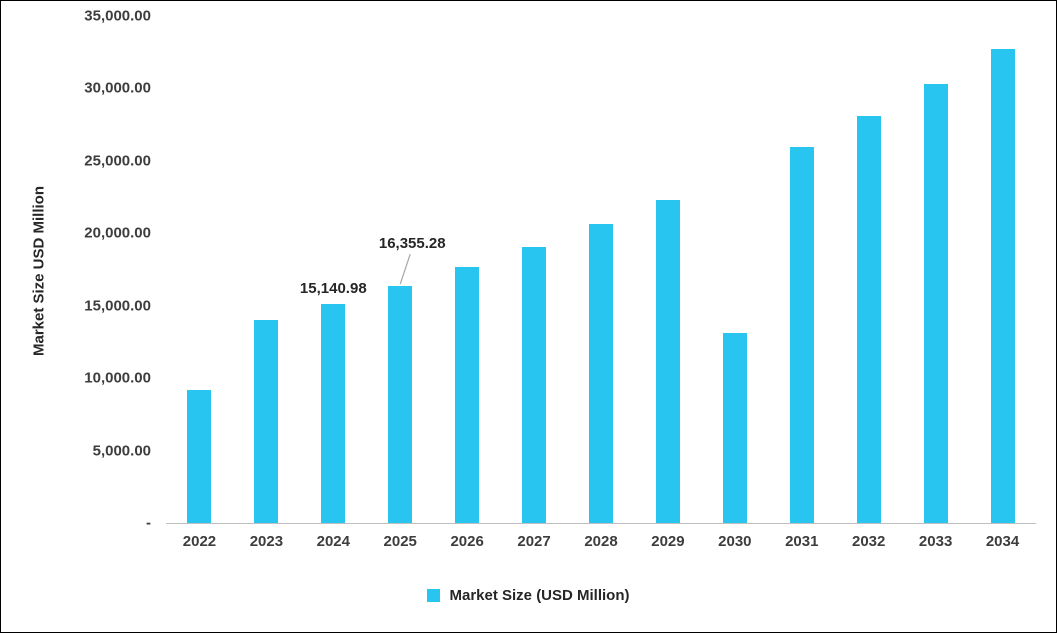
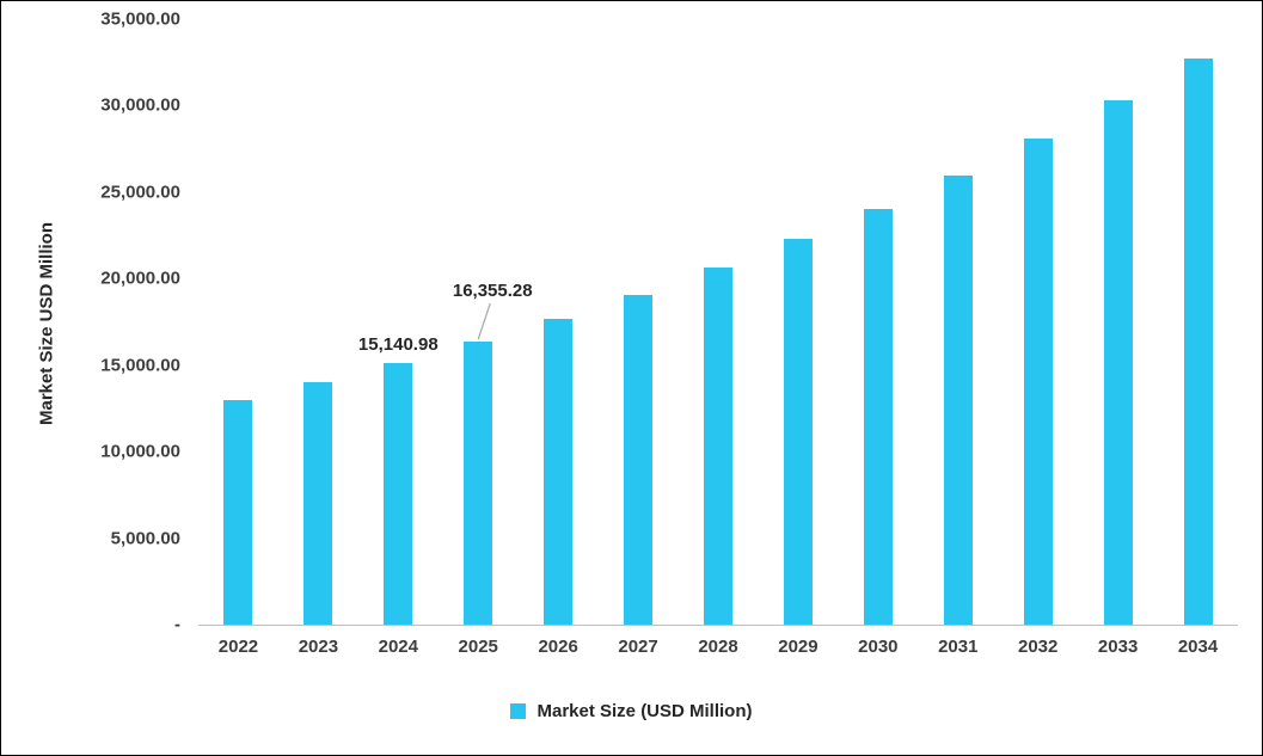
2022: 9200 -> 13000
2030: 13100 -> 24100
